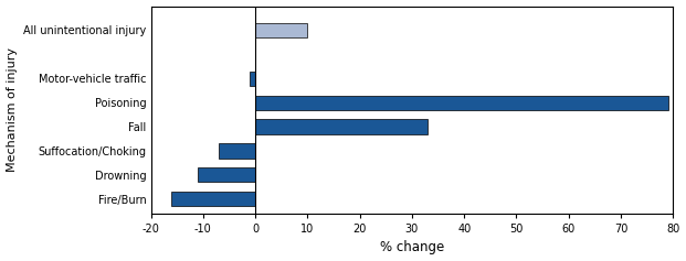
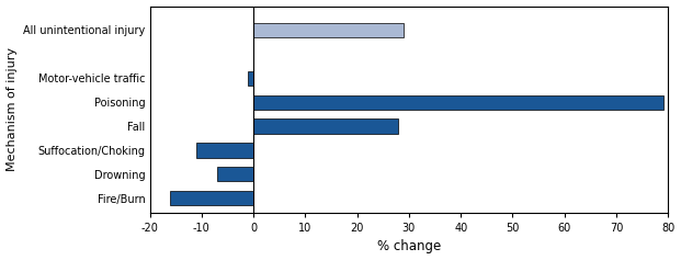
All unintentional injury: 10 -> 29
Fall: 33 -> 28
Suffocation/Choking: -7 -> -11
Drowning: -11 -> -7
